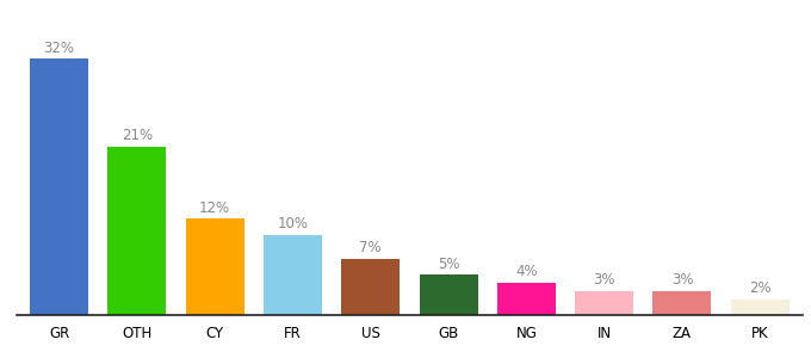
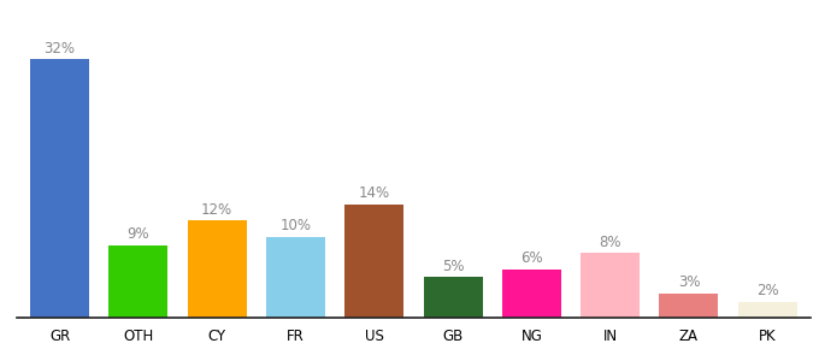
OTH: 21% -> 9%
US: 7% -> 14%
NG: 4% -> 6%
IN: 3% -> 8%
